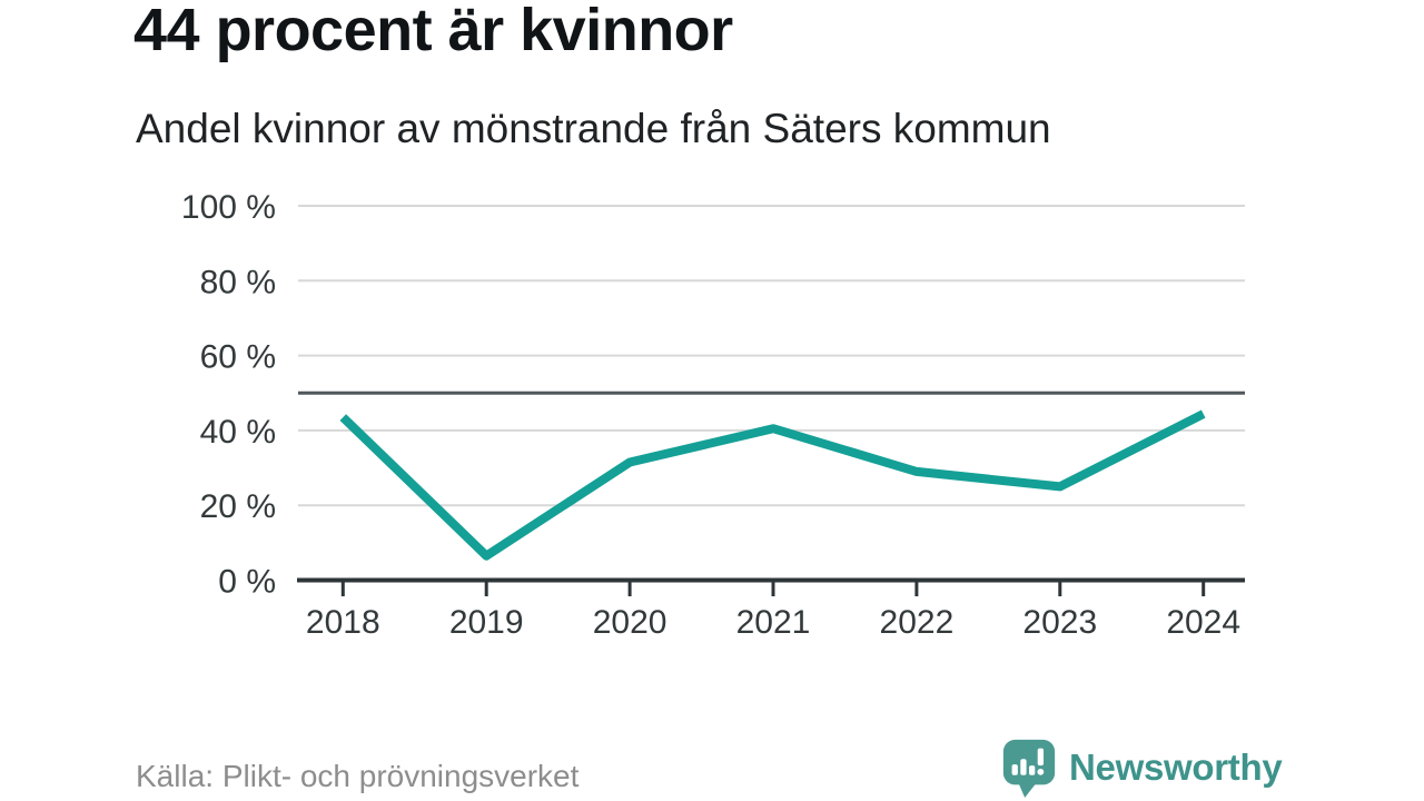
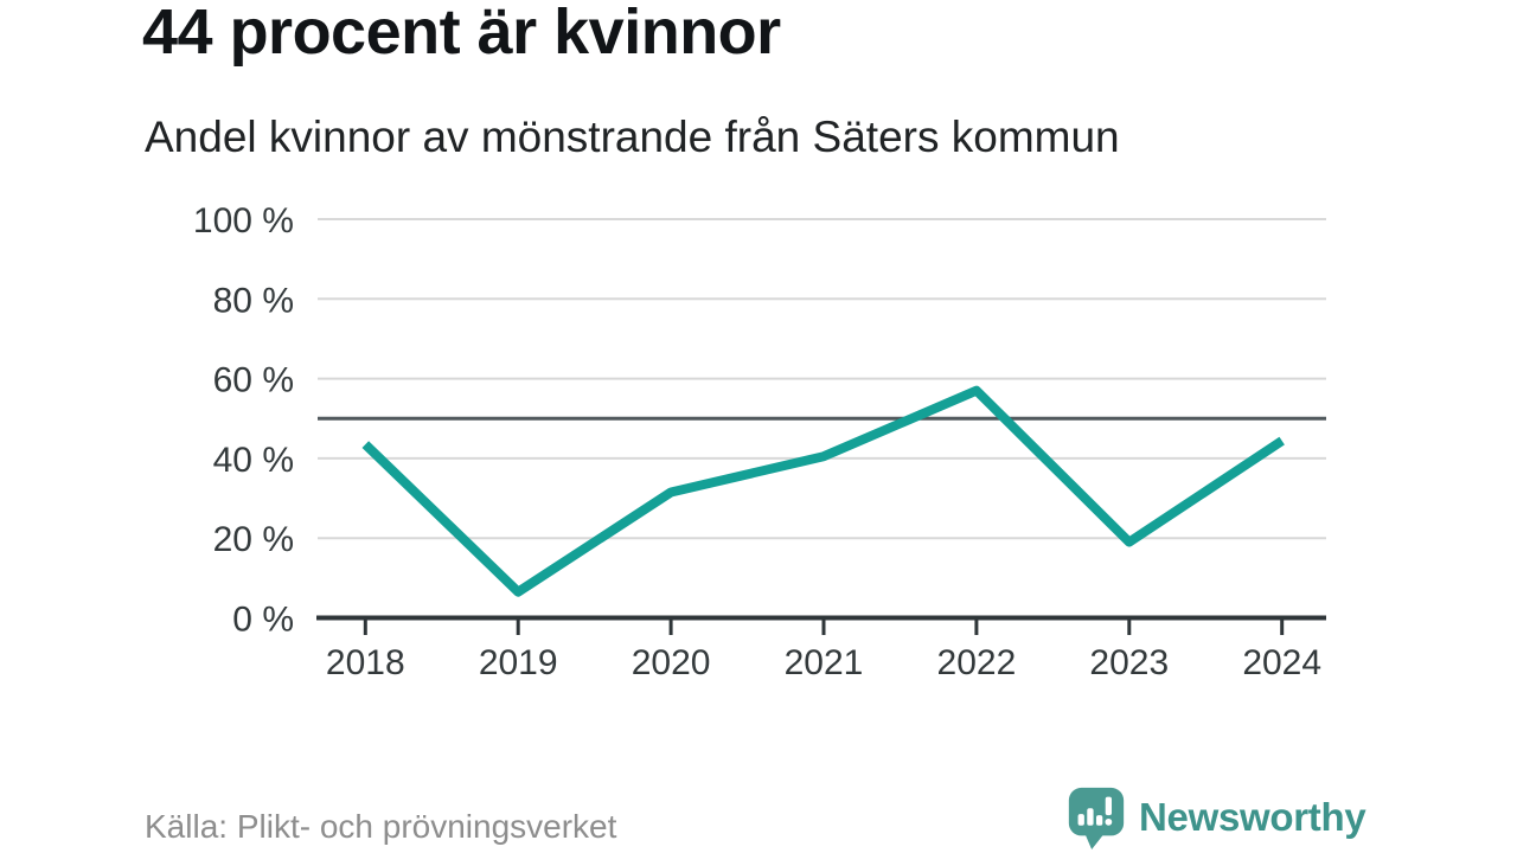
2022: 29% -> 57%
2023: 25% -> 19%
